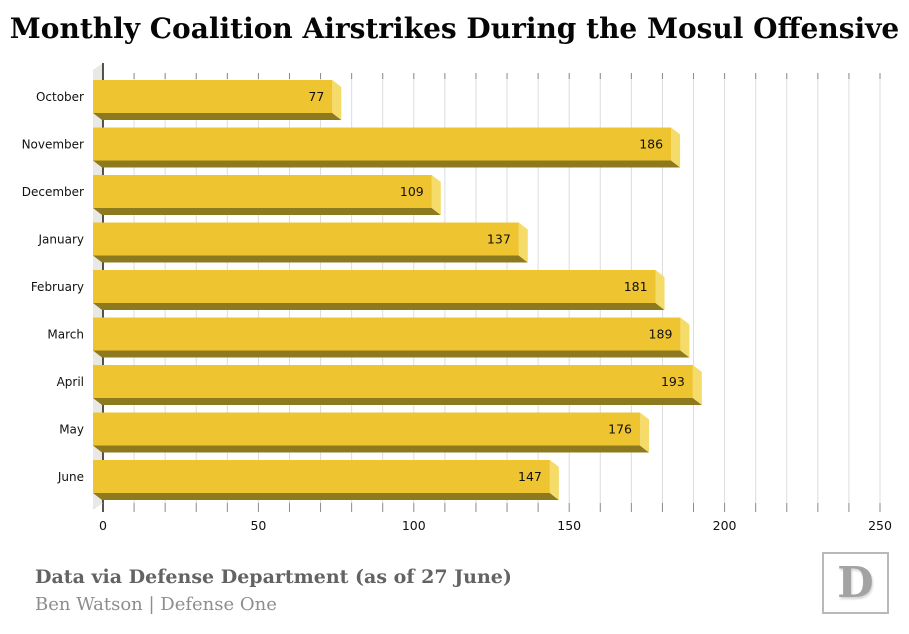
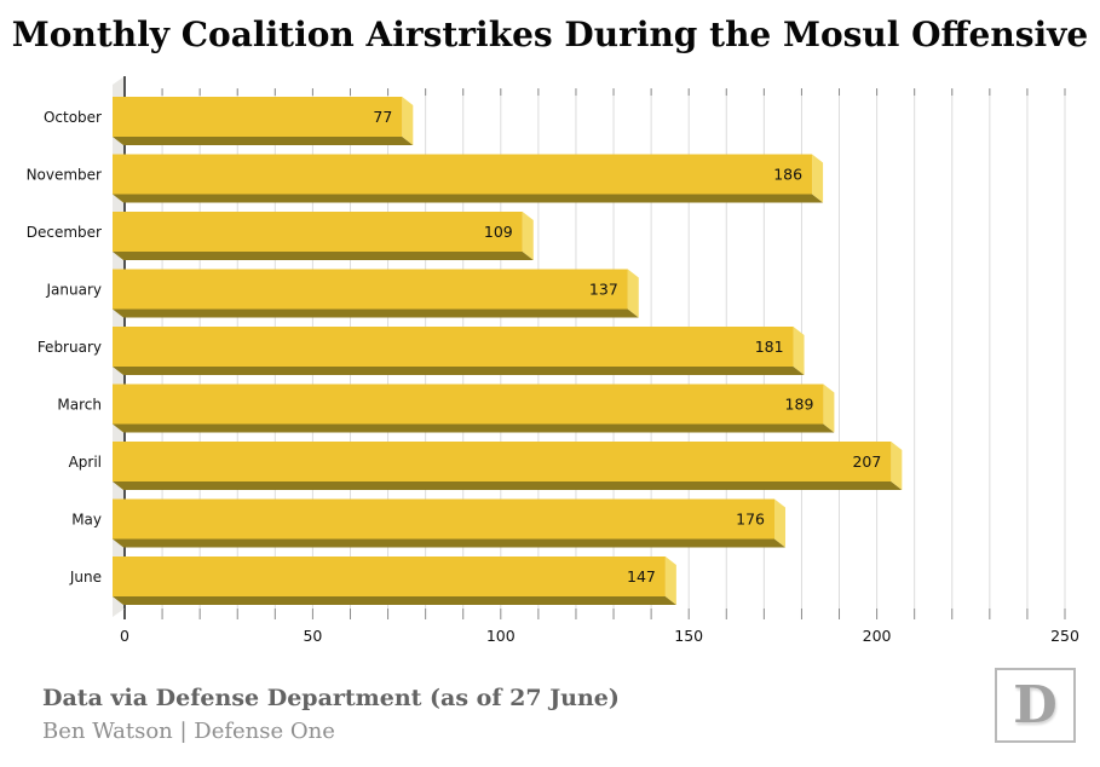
April: 193 -> 207
